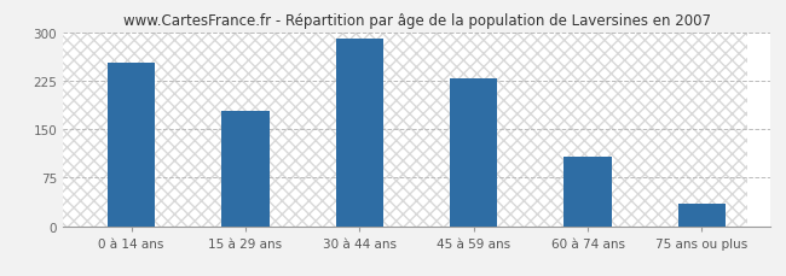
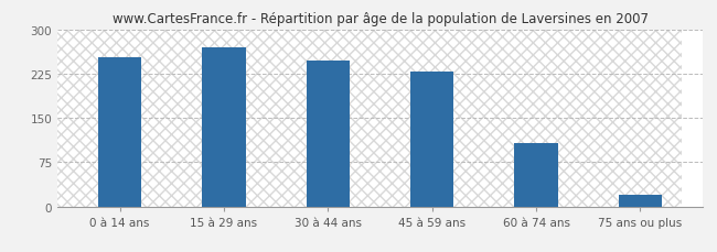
15 à 29 ans: 178 -> 270
30 à 44 ans: 290 -> 248
75 ans ou plus: 35 -> 20
